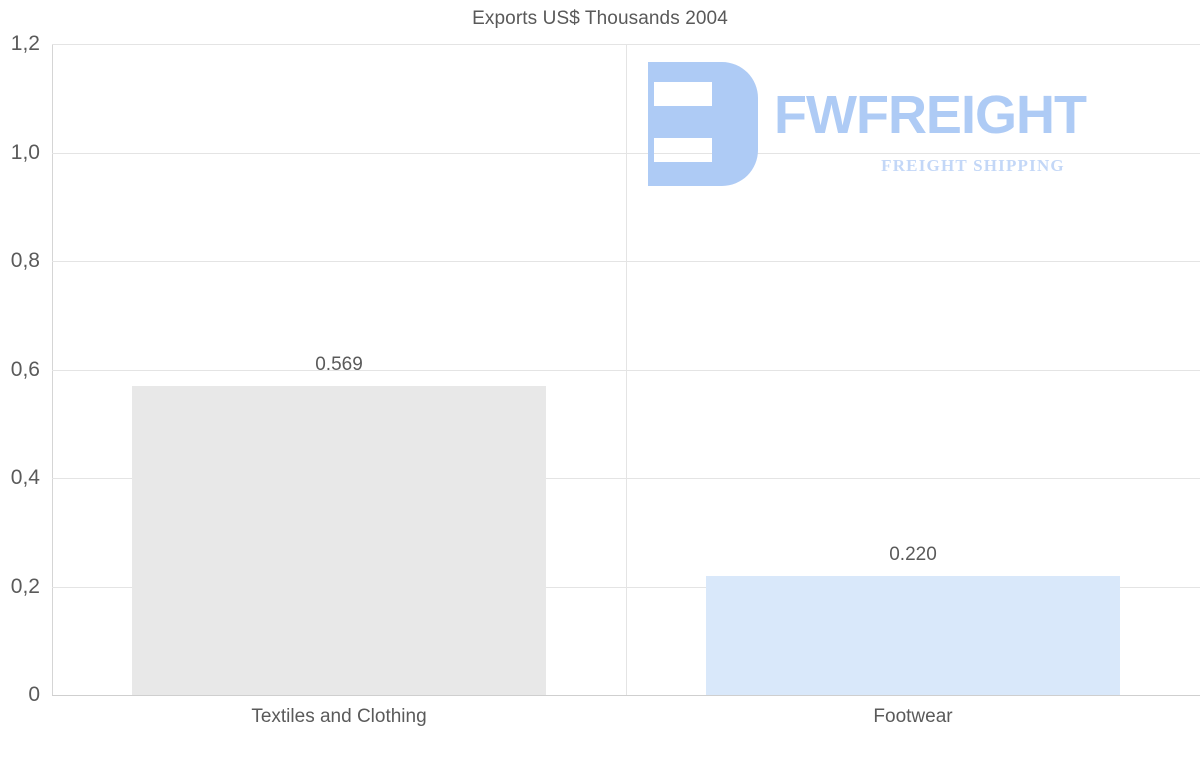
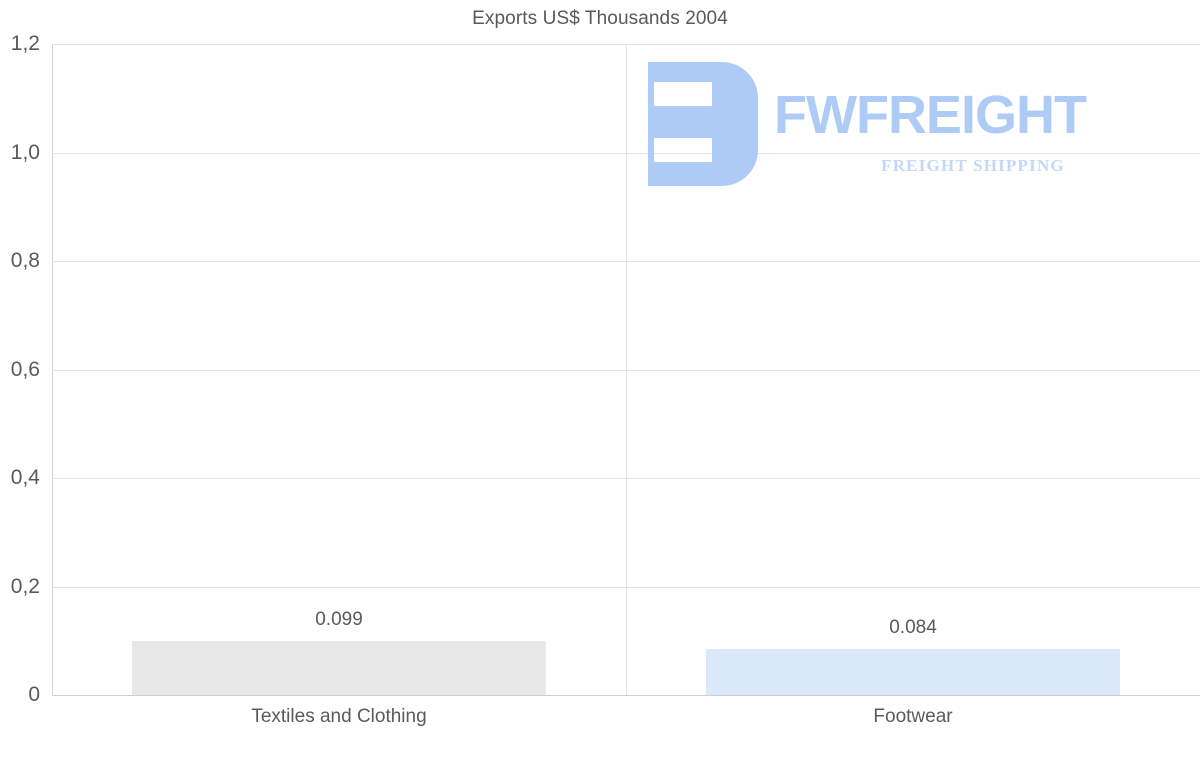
Textiles and Clothing: 0.569 -> 0.099
Footwear: 0.220 -> 0.084
